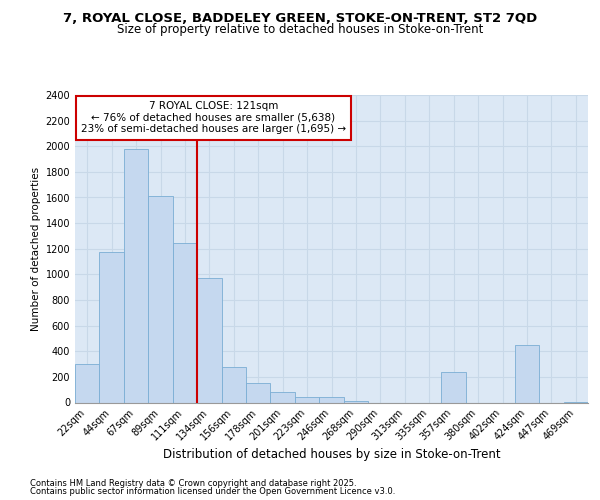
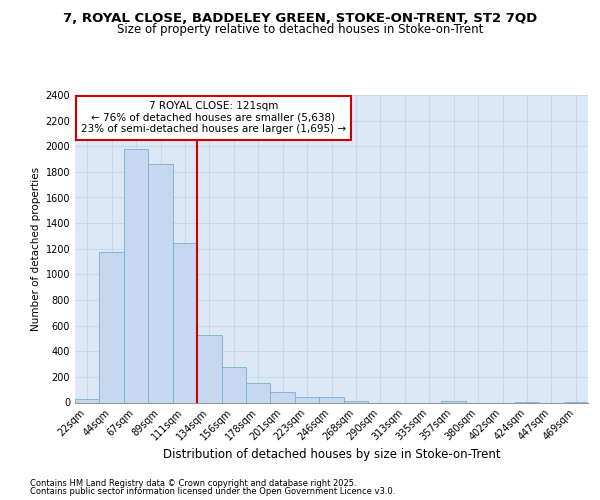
22sqm: 300 -> 30
89sqm: 1610 -> 1860
134sqm: 970 -> 520
357sqm: 240 -> 10
424sqm: 450 -> 0
